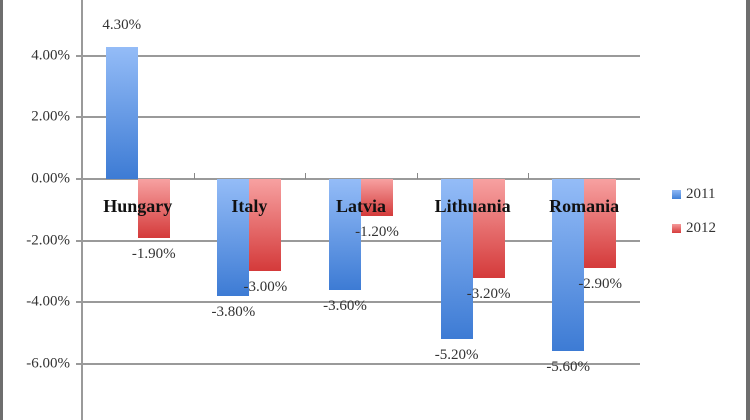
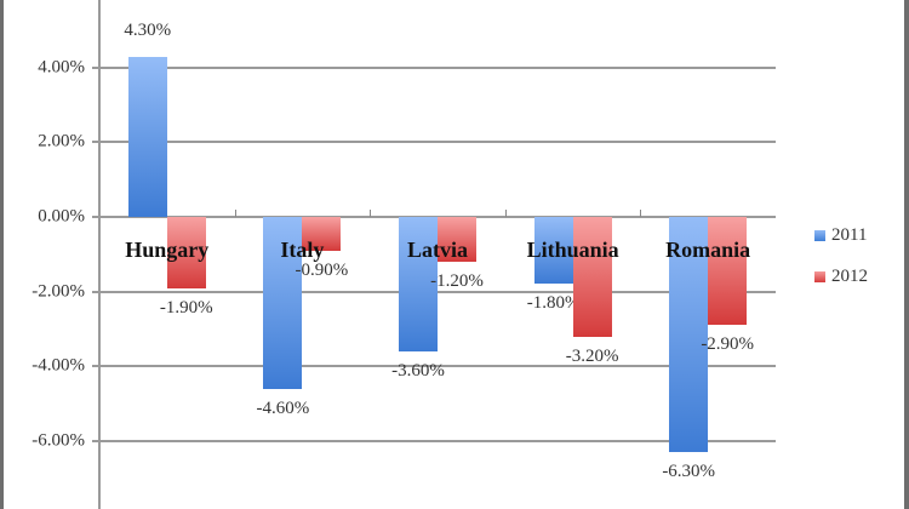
2011/Italy: -3.80% -> -4.60%
2012/Italy: -3.00% -> -0.90%
2011/Lithuania: -5.20% -> -1.80%
2011/Romania: -5.60% -> -6.30%
